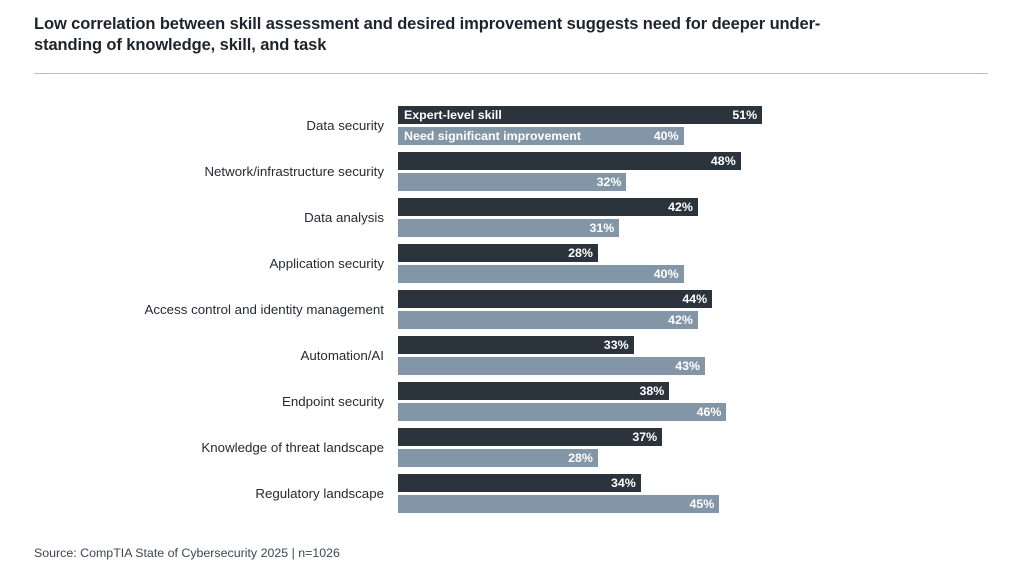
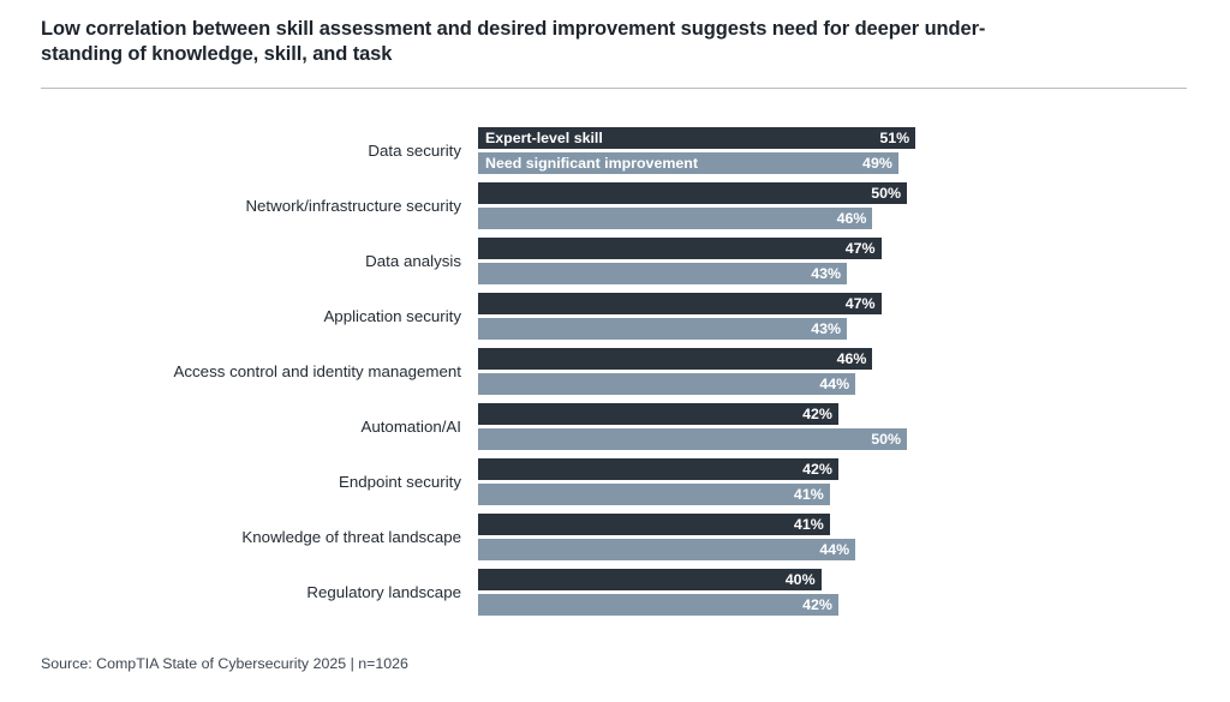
Need significant improvement/Data security: 40% -> 49%
Expert-level skill/Network/infrastructure security: 48% -> 50%
Need significant improvement/Network/infrastructure security: 32% -> 46%
Expert-level skill/Data analysis: 42% -> 47%
Need significant improvement/Data analysis: 31% -> 43%
Expert-level skill/Application security: 28% -> 47%
Need significant improvement/Application security: 40% -> 43%
Expert-level skill/Access control and identity management: 44% -> 46%
Need significant improvement/Access control and identity management: 42% -> 44%
Expert-level skill/Automation/AI: 33% -> 42%
Need significant improvement/Automation/AI: 43% -> 50%
Expert-level skill/Endpoint security: 38% -> 42%
Need significant improvement/Endpoint security: 46% -> 41%
Expert-level skill/Knowledge of threat landscape: 37% -> 41%
Need significant improvement/Knowledge of threat landscape: 28% -> 44%
Expert-level skill/Regulatory landscape: 34% -> 40%
Need significant improvement/Regulatory landscape: 45% -> 42%
